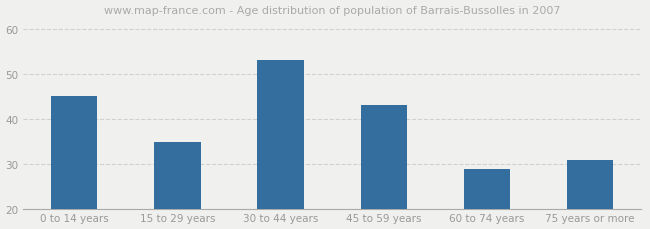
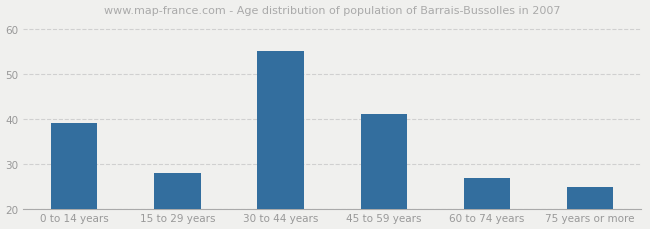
0 to 14 years: 45 -> 39
15 to 29 years: 35 -> 28
30 to 44 years: 53 -> 55
45 to 59 years: 43 -> 41
60 to 74 years: 29 -> 27
75 years or more: 31 -> 25
